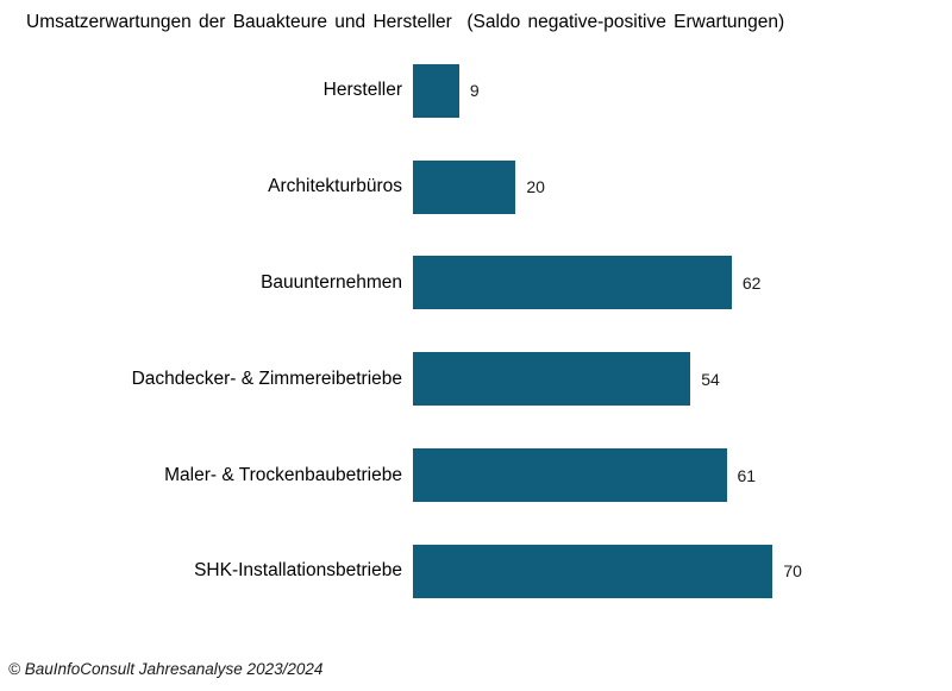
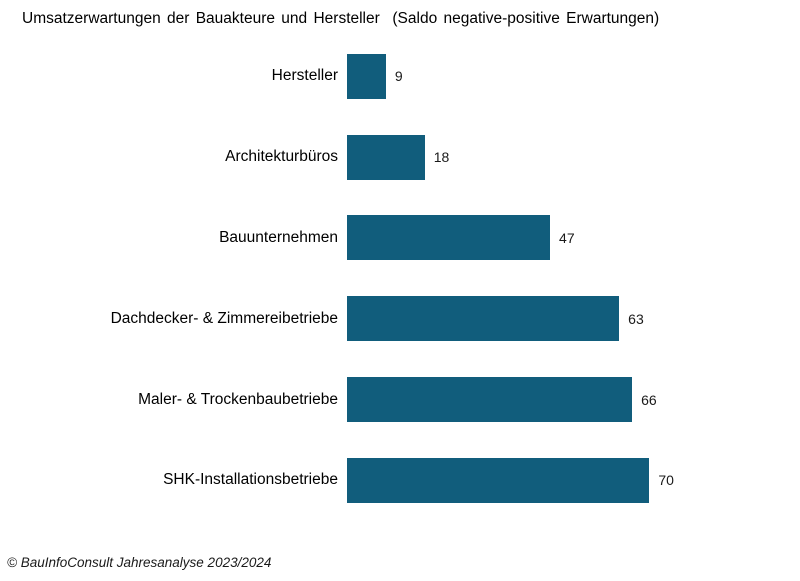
Architekturbüros: 20 -> 18
Bauunternehmen: 62 -> 47
Dachdecker- & Zimmereibetriebe: 54 -> 63
Maler- & Trockenbaubetriebe: 61 -> 66
